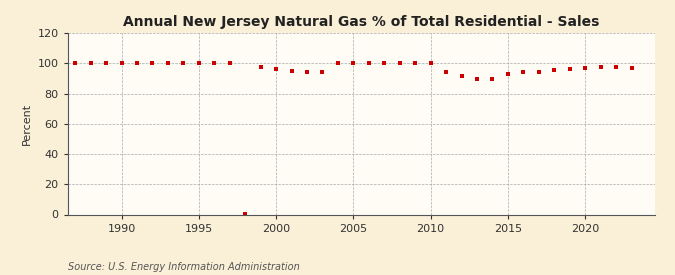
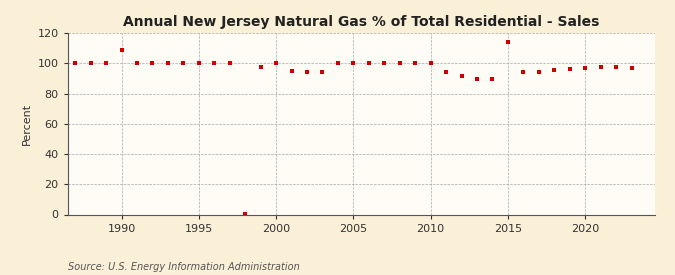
1990: 100 -> 109
2000: 96 -> 100
2015: 93 -> 114
